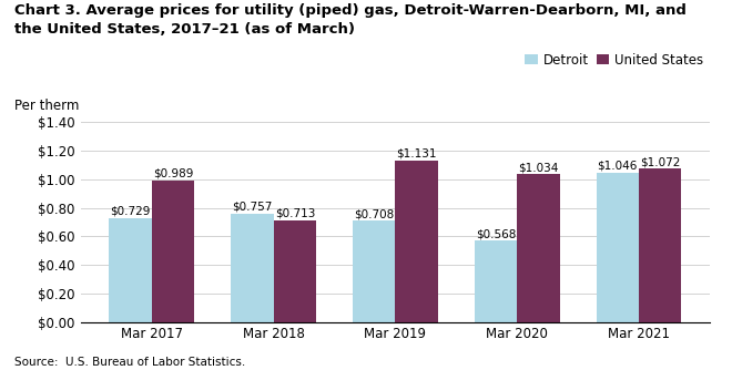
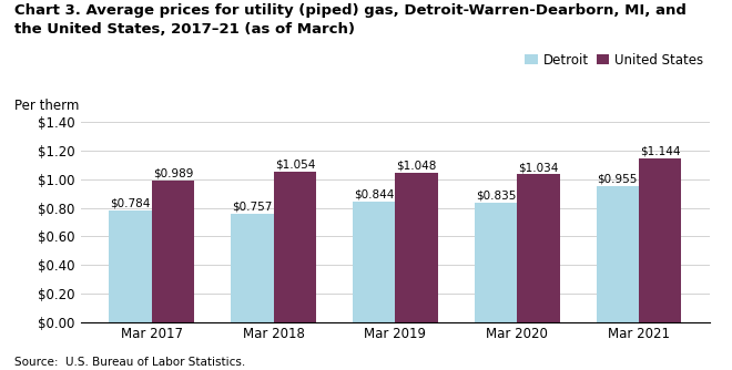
Detroit/Mar 2017: $0.729 -> $0.784
United States/Mar 2018: $0.713 -> $1.054
Detroit/Mar 2019: $0.708 -> $0.844
United States/Mar 2019: $1.131 -> $1.048
Detroit/Mar 2020: $0.568 -> $0.835
Detroit/Mar 2021: $1.046 -> $0.955
United States/Mar 2021: $1.072 -> $1.144
